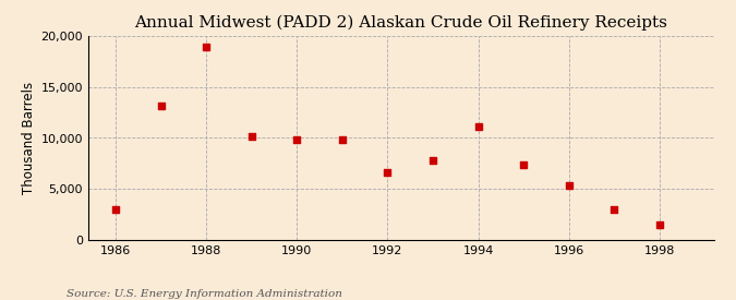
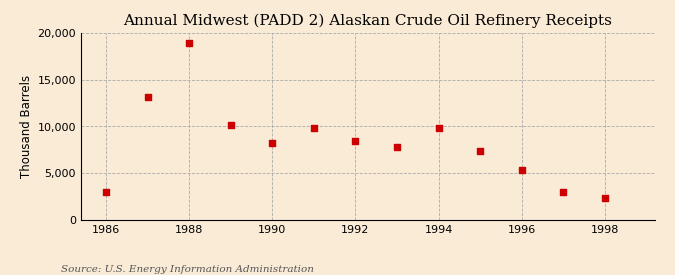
1990: 9,800 -> 8,200
1992: 6,600 -> 8,400
1994: 11,100 -> 9,800
1998: 1,500 -> 2,400
